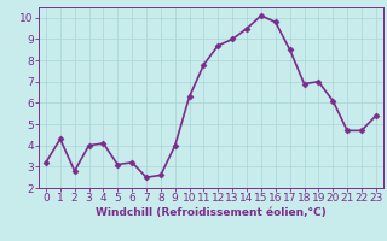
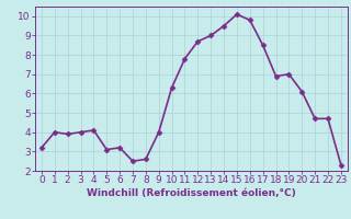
1: 4.3 -> 4.0
2: 2.8 -> 3.9
23: 5.4 -> 2.3
